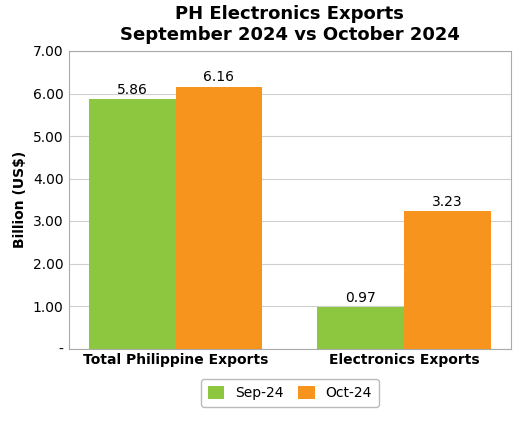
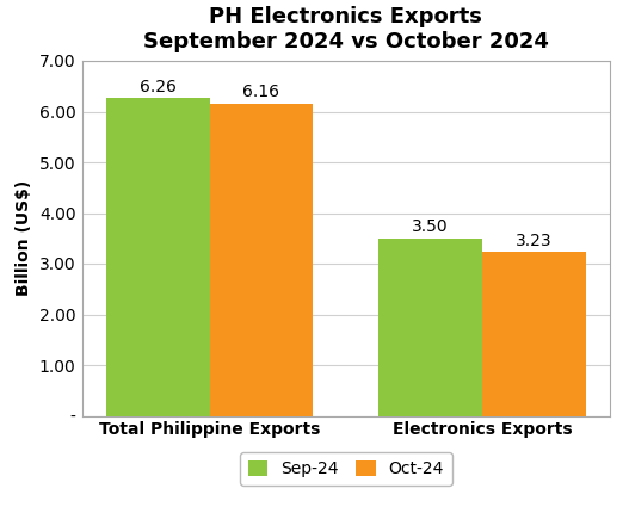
Sep-24/Total Philippine Exports: 5.86 -> 6.26
Sep-24/Electronics Exports: 0.97 -> 3.50
